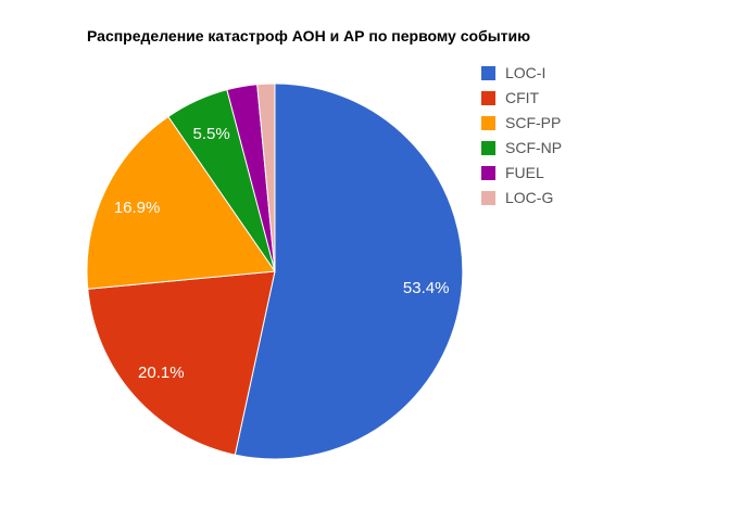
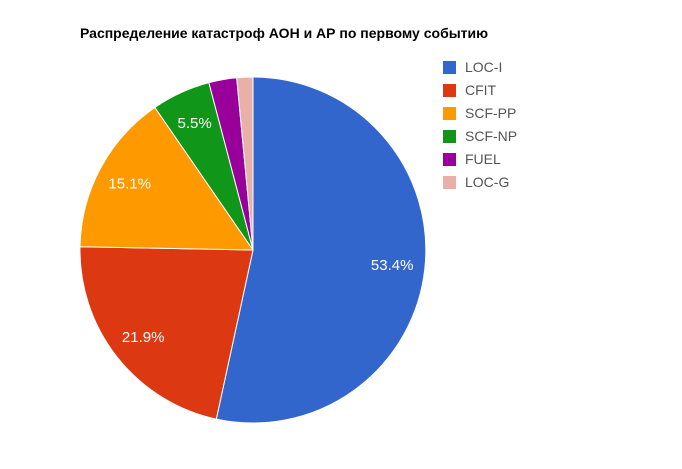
CFIT: 20.1% -> 21.9%
SCF-PP: 16.9% -> 15.1%
